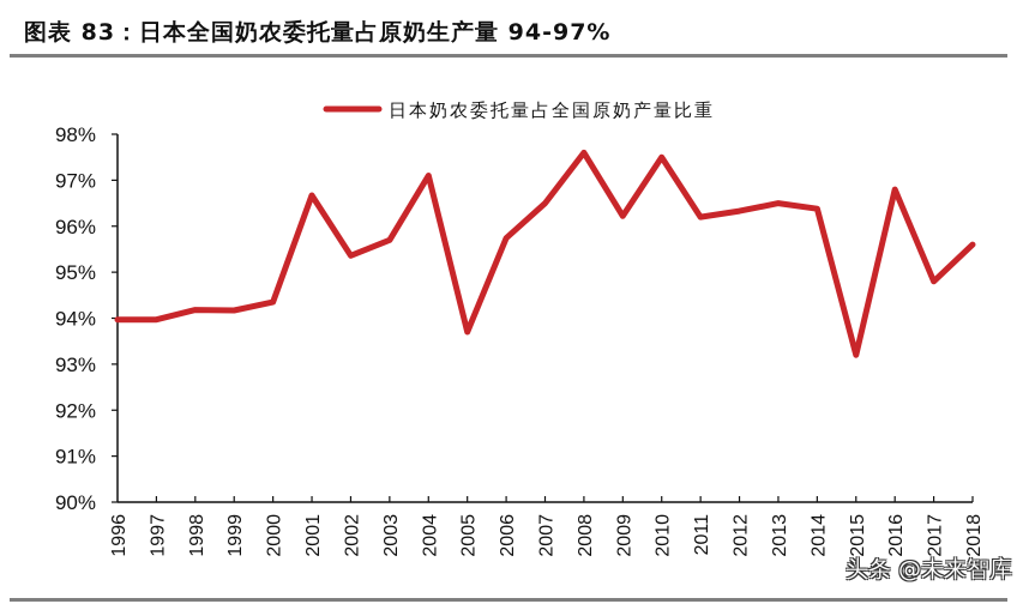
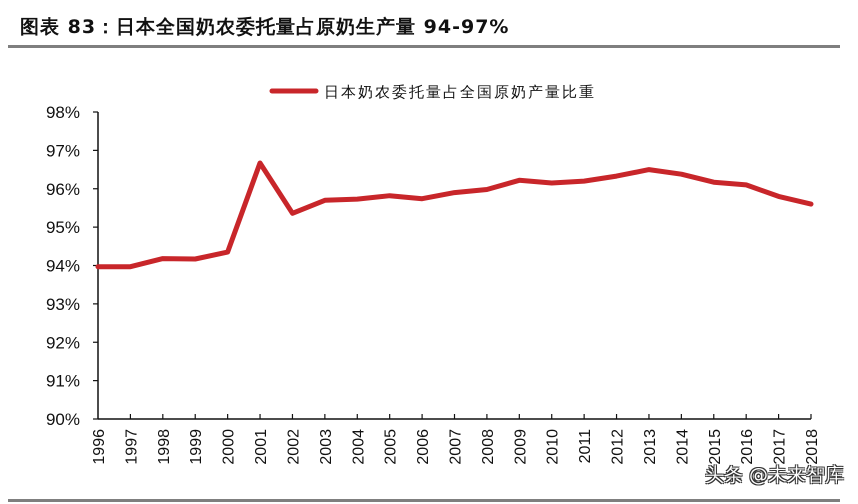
2004: 97.1% -> 95.7%
2005: 93.7% -> 95.8%
2007: 96.5% -> 95.9%
2008: 97.6% -> 96.0%
2010: 97.5% -> 96.2%
2015: 93.2% -> 96.2%
2016: 96.8% -> 96.1%
2017: 94.8% -> 95.8%
